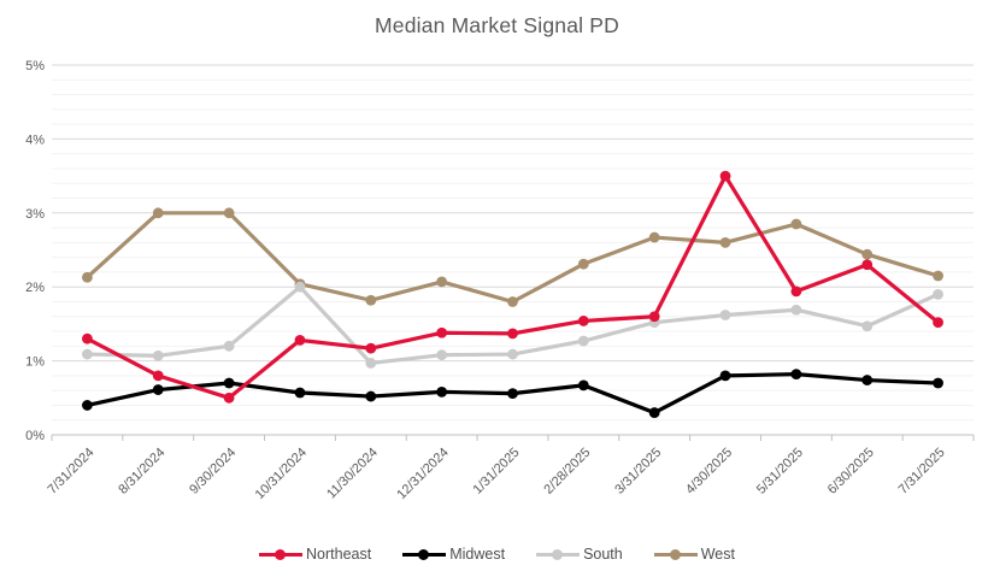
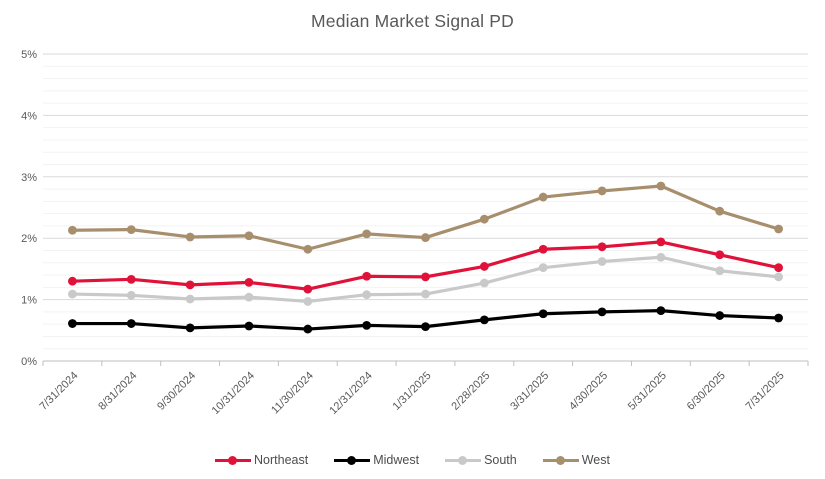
Midwest/7/31/2024: 0.4% -> 0.6%
Northeast/8/31/2024: 0.8% -> 1.3%
West/8/31/2024: 3.0% -> 2.1%
Northeast/9/30/2024: 0.5% -> 1.2%
Midwest/9/30/2024: 0.7% -> 0.5%
South/9/30/2024: 1.2% -> 1.0%
West/9/30/2024: 3.0% -> 2.0%
South/10/31/2024: 2.0% -> 1.0%
West/1/31/2025: 1.8% -> 2.0%
Northeast/3/31/2025: 1.6% -> 1.8%
Midwest/3/31/2025: 0.3% -> 0.8%
Northeast/4/30/2025: 3.5% -> 1.9%
West/4/30/2025: 2.6% -> 2.8%
Northeast/6/30/2025: 2.3% -> 1.7%
South/7/31/2025: 1.9% -> 1.4%
